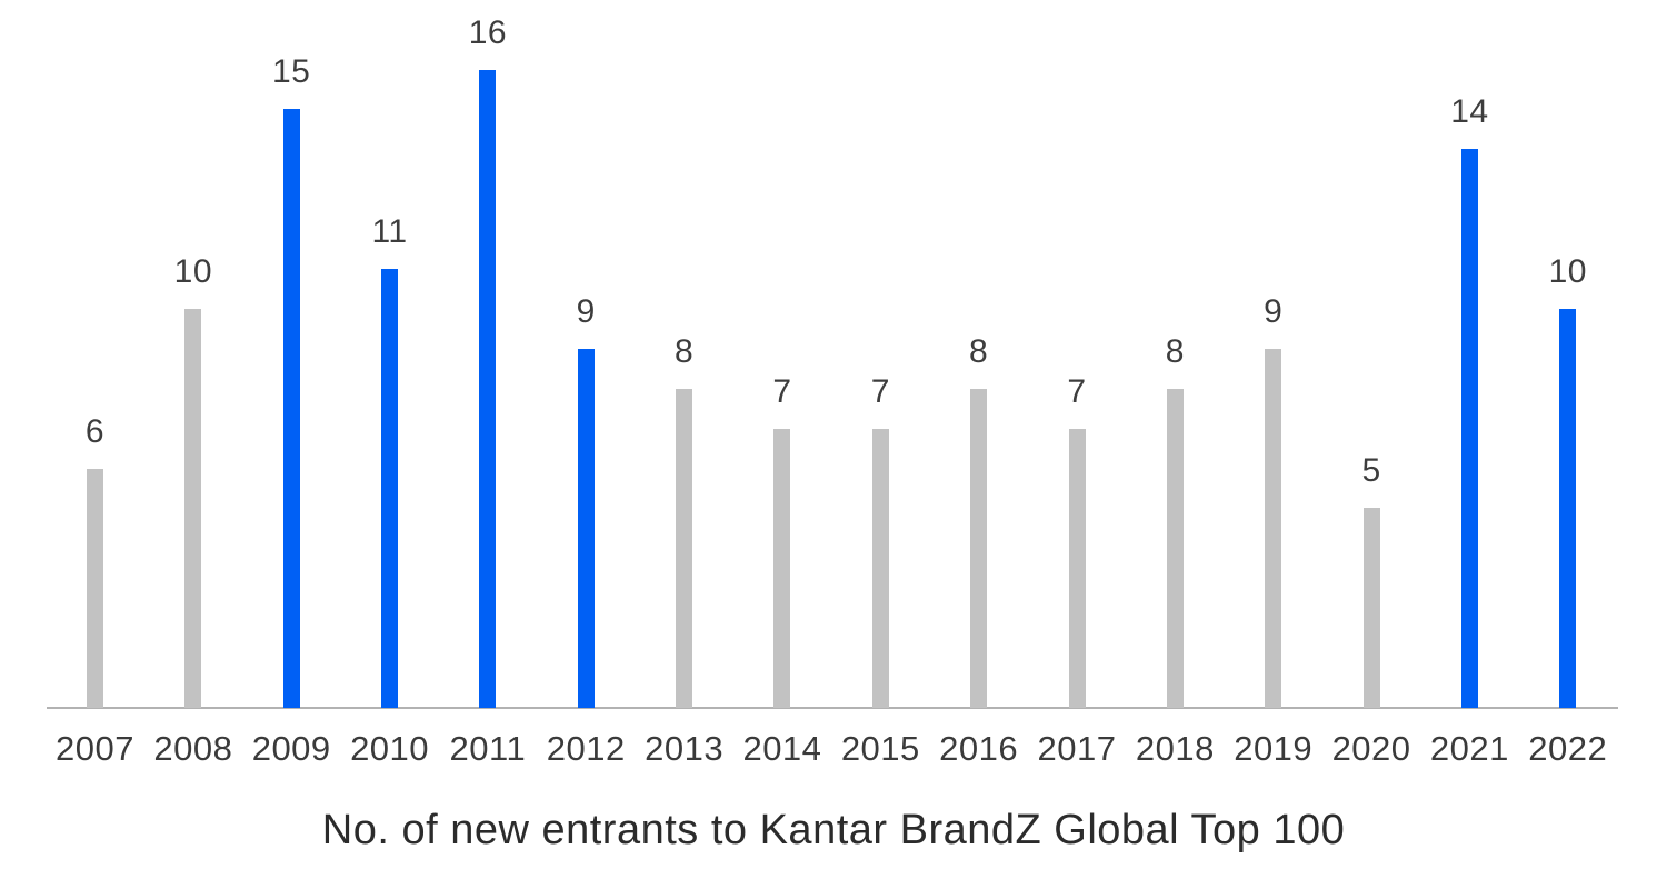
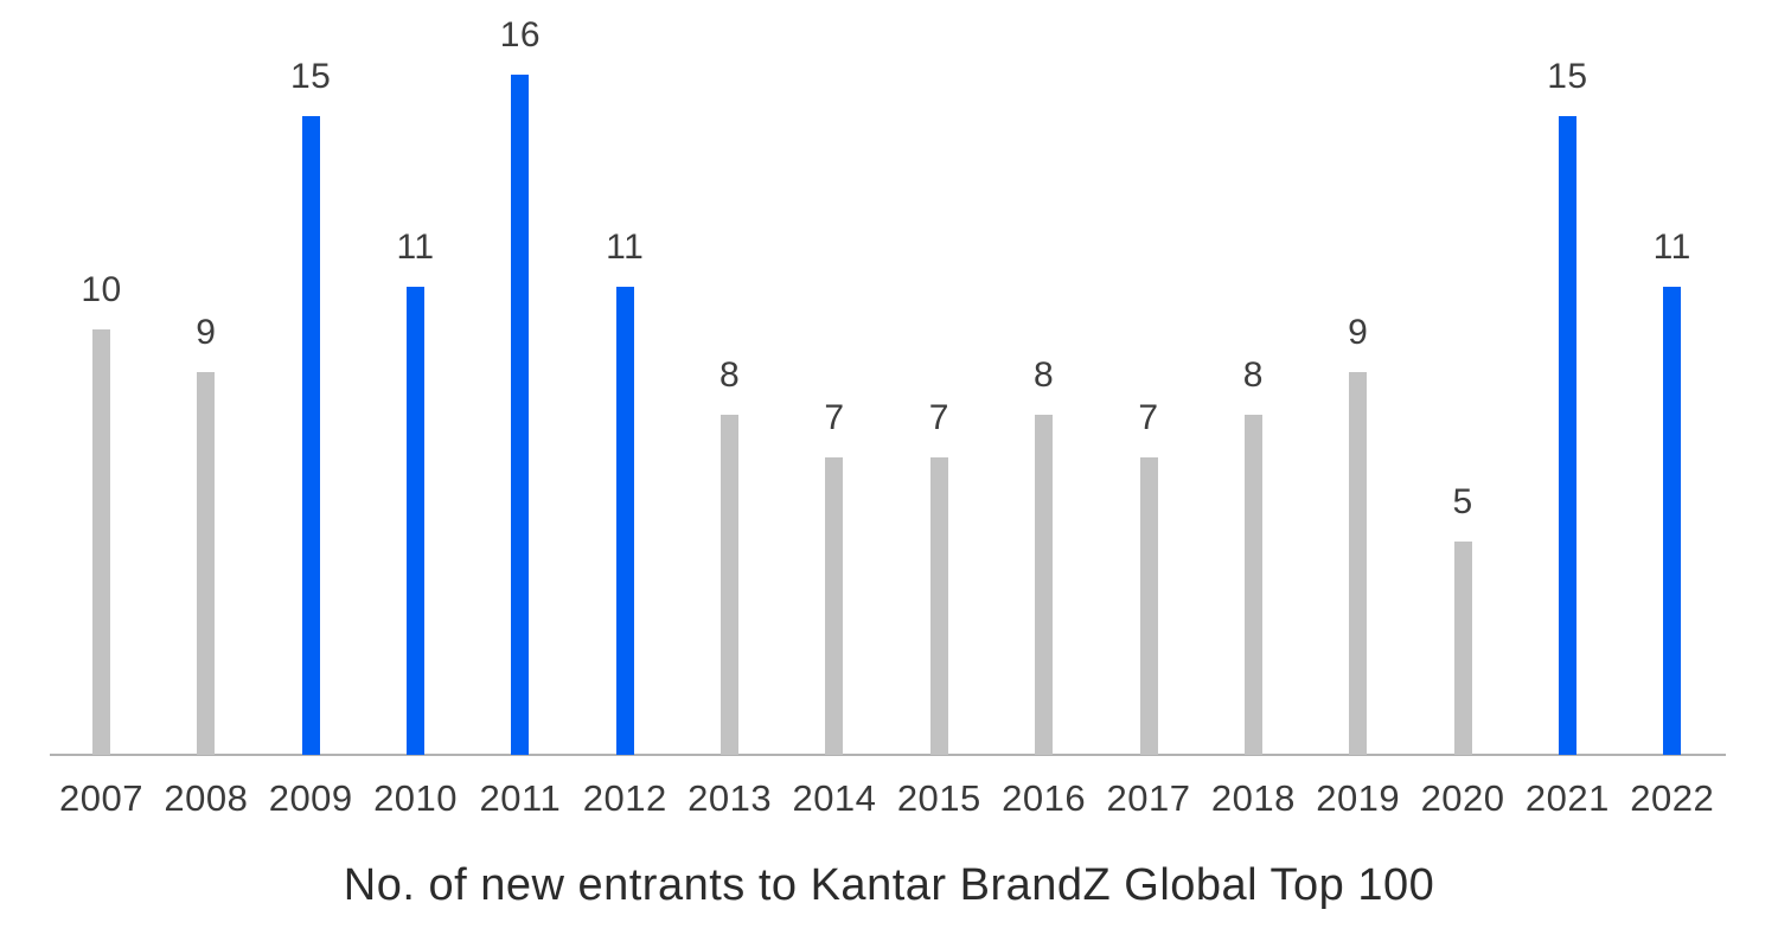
2007: 6 -> 10
2008: 10 -> 9
2012: 9 -> 11
2021: 14 -> 15
2022: 10 -> 11
